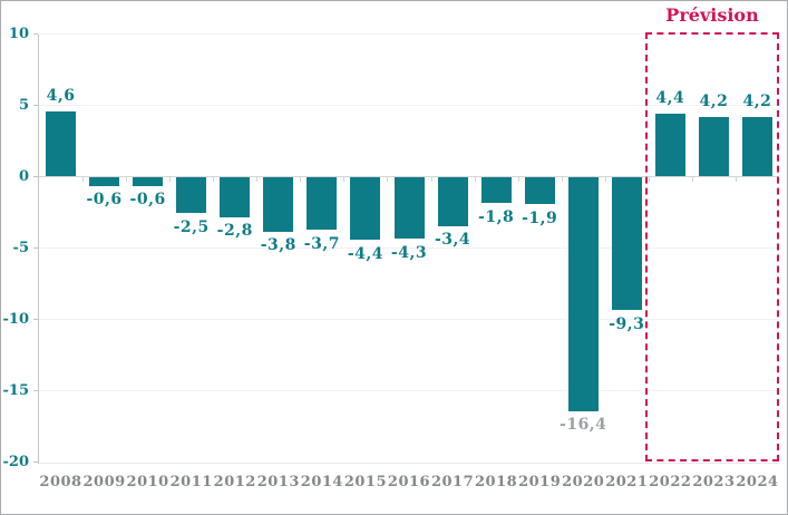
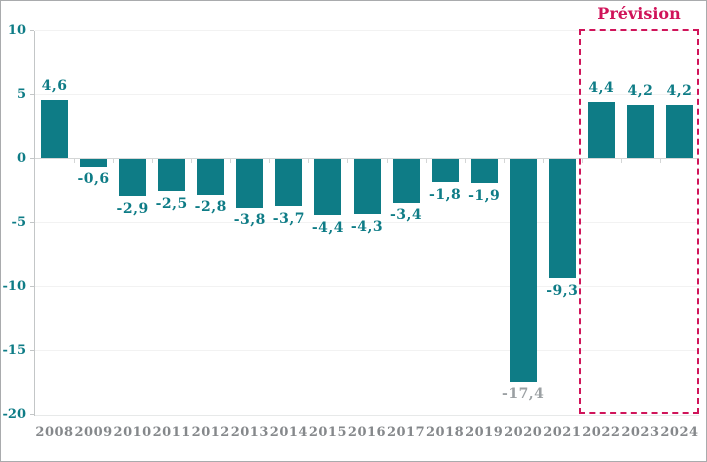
2010: -0,6 -> -2,9
2020: -16,4 -> -17,4
